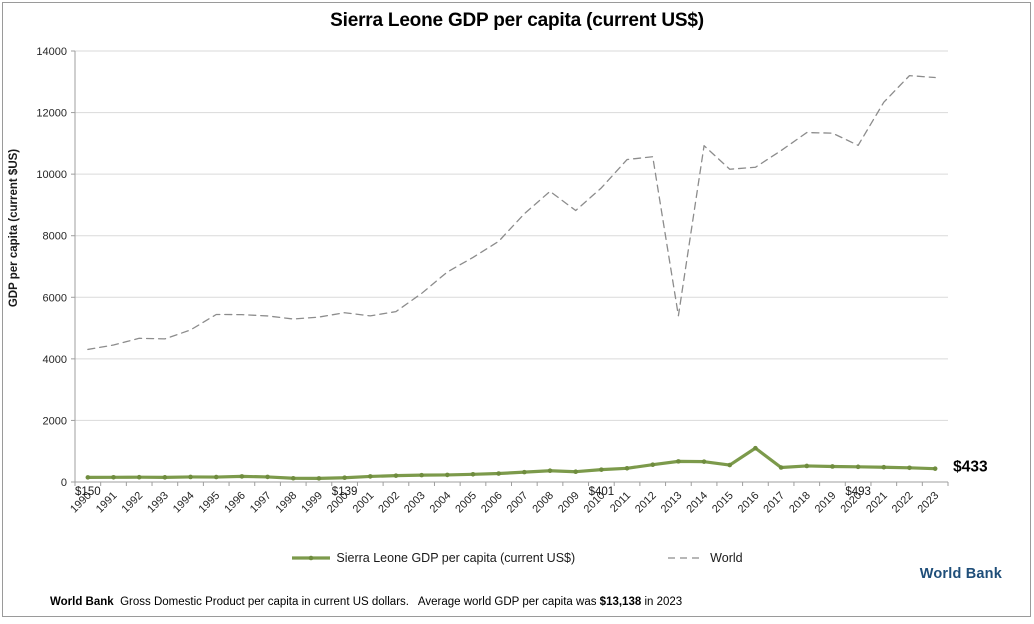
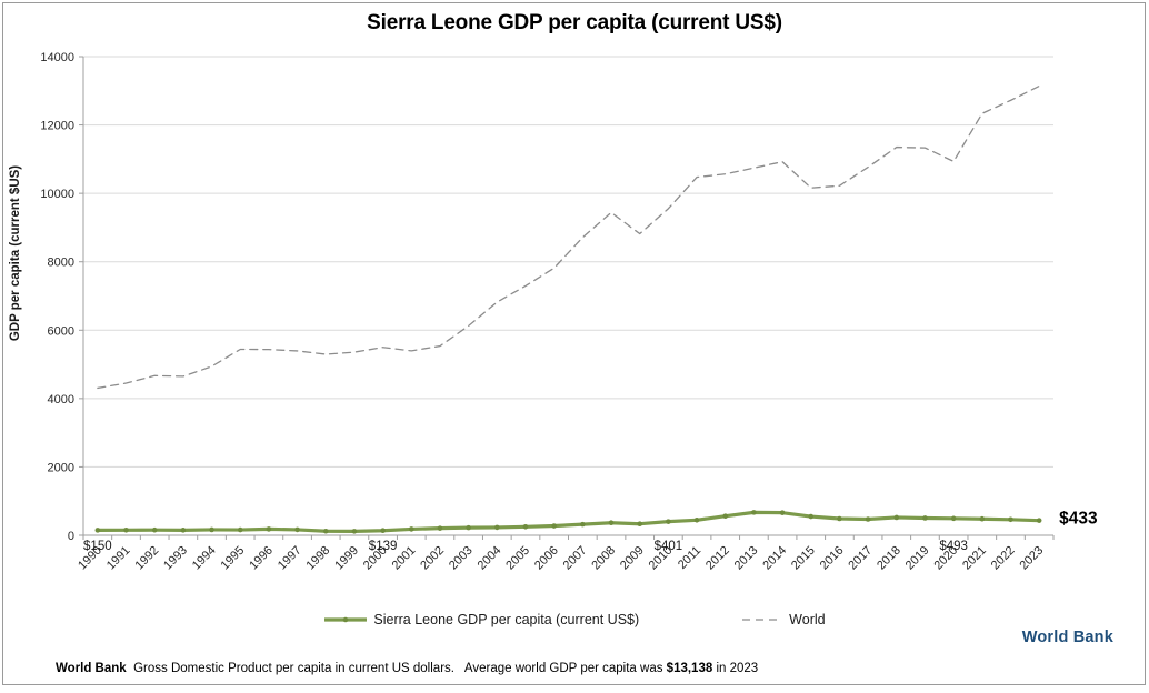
World/2013: 5400 -> 10700
Sierra Leone GDP per capita (current US$)/2016: 1100 -> 500
World/2022: 13200 -> 12700
